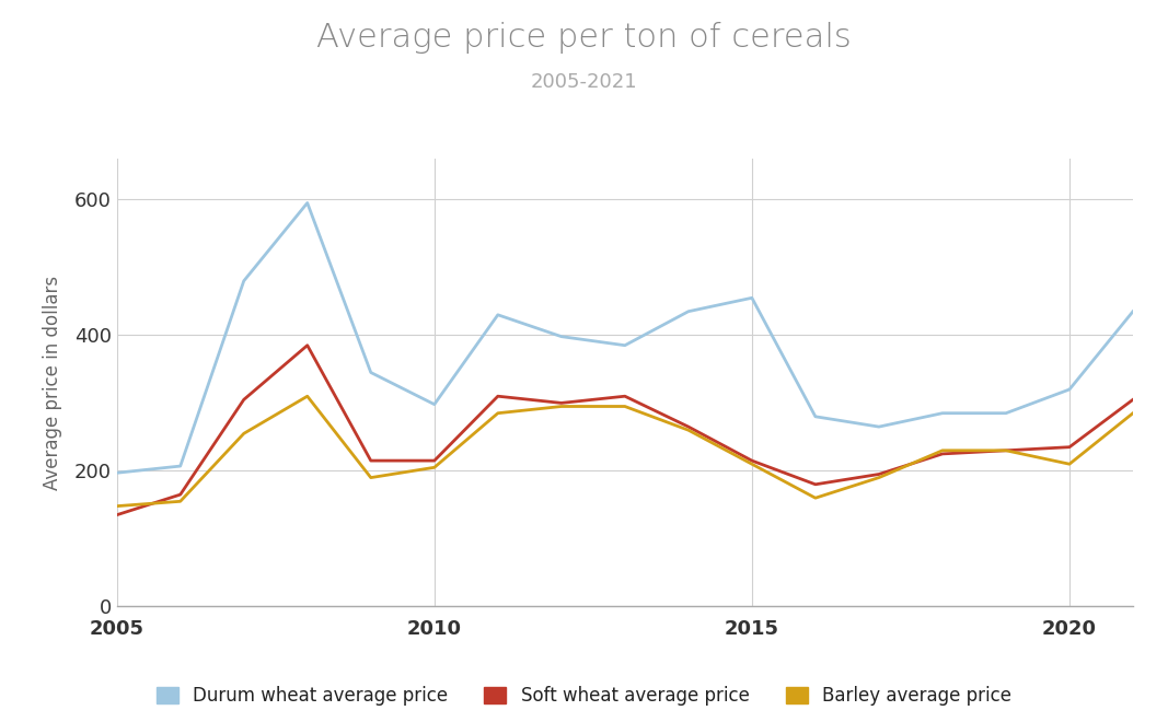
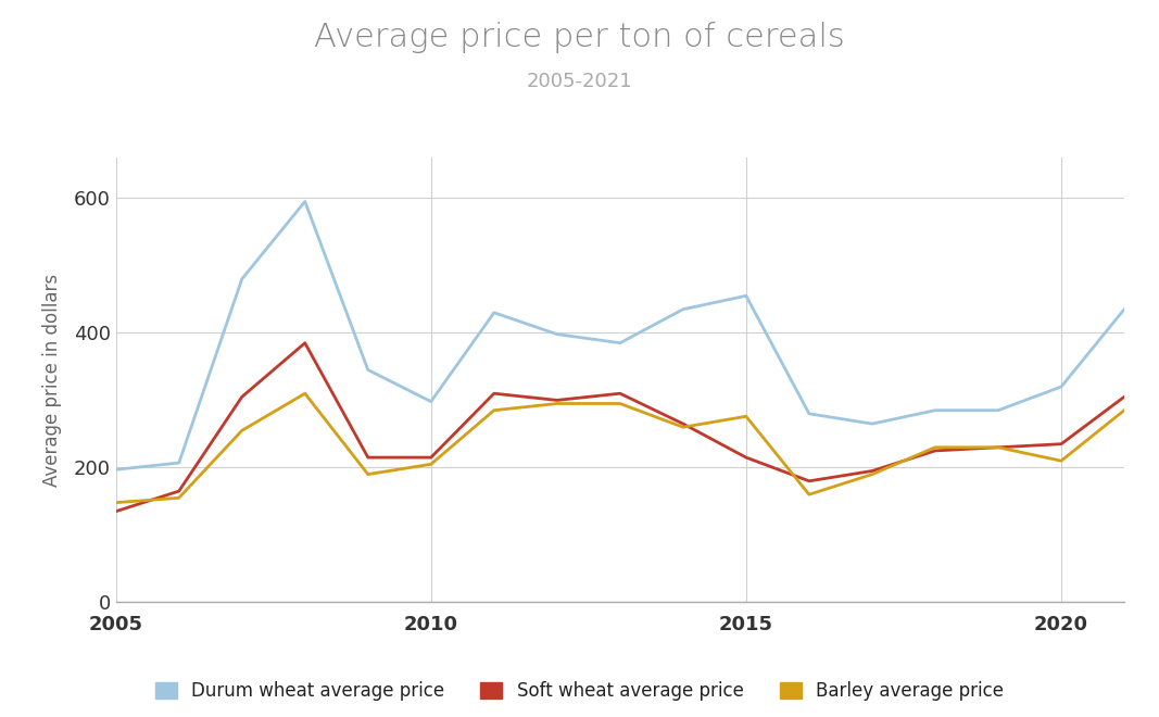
Barley average price/2015: 210 -> 276
